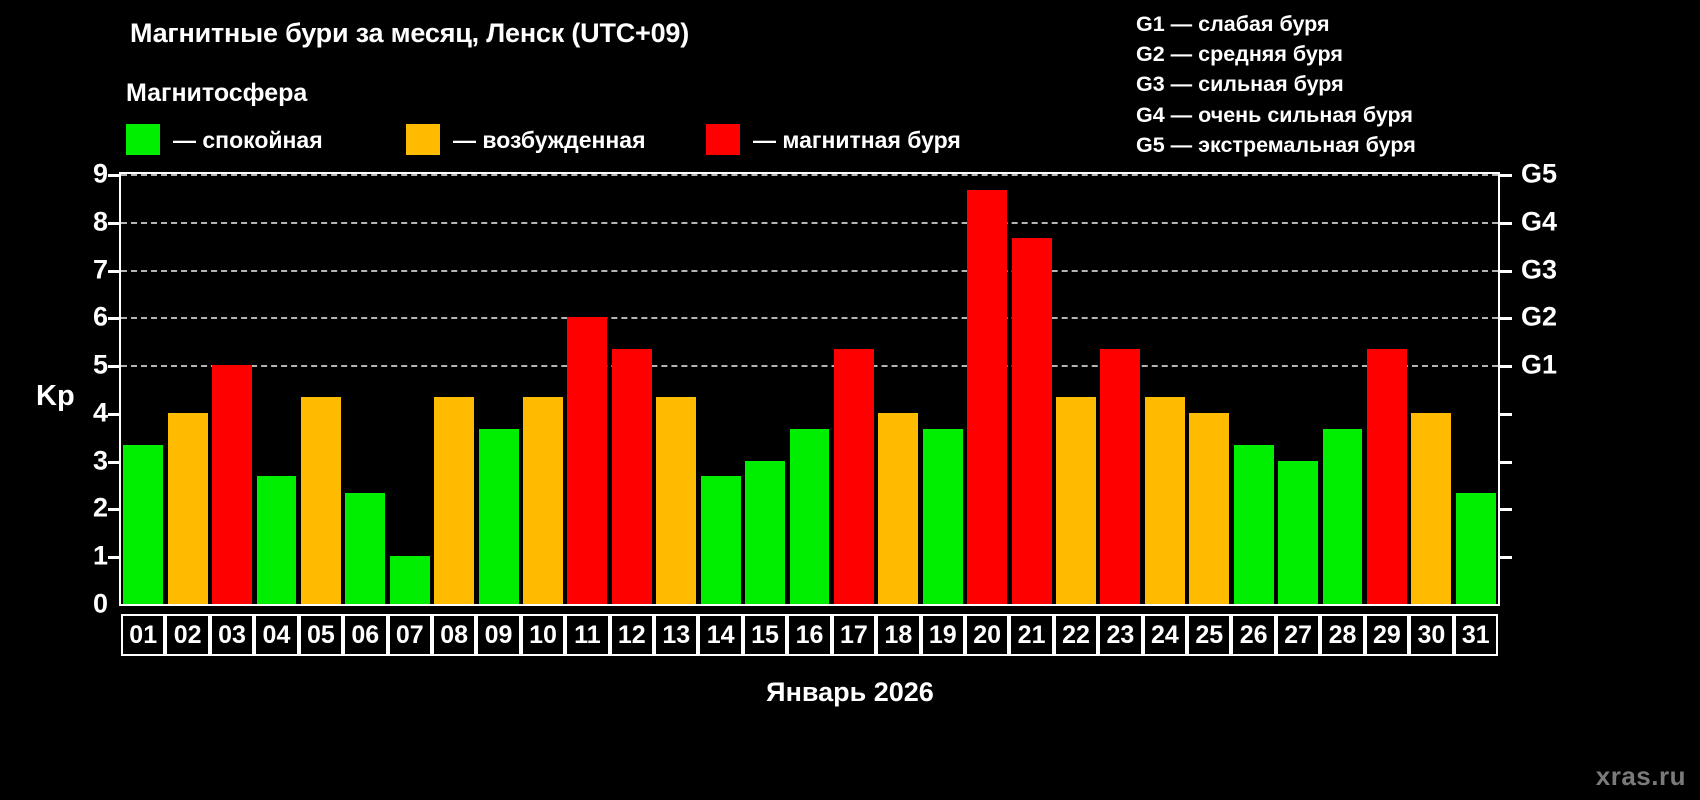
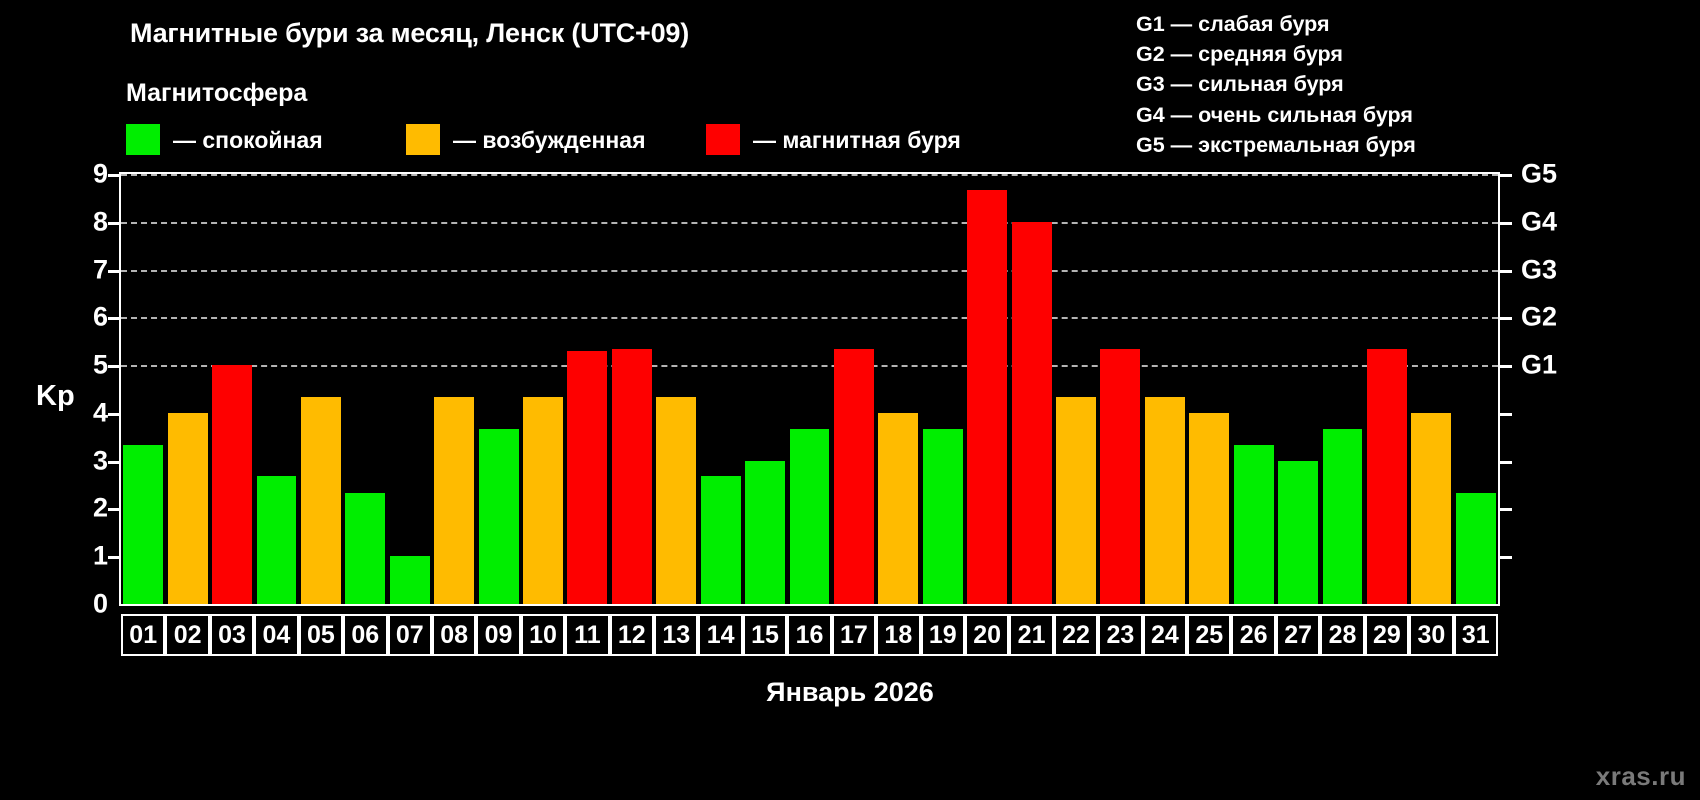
11: 6.0 -> 5.3
21: 7.7 -> 8.0
